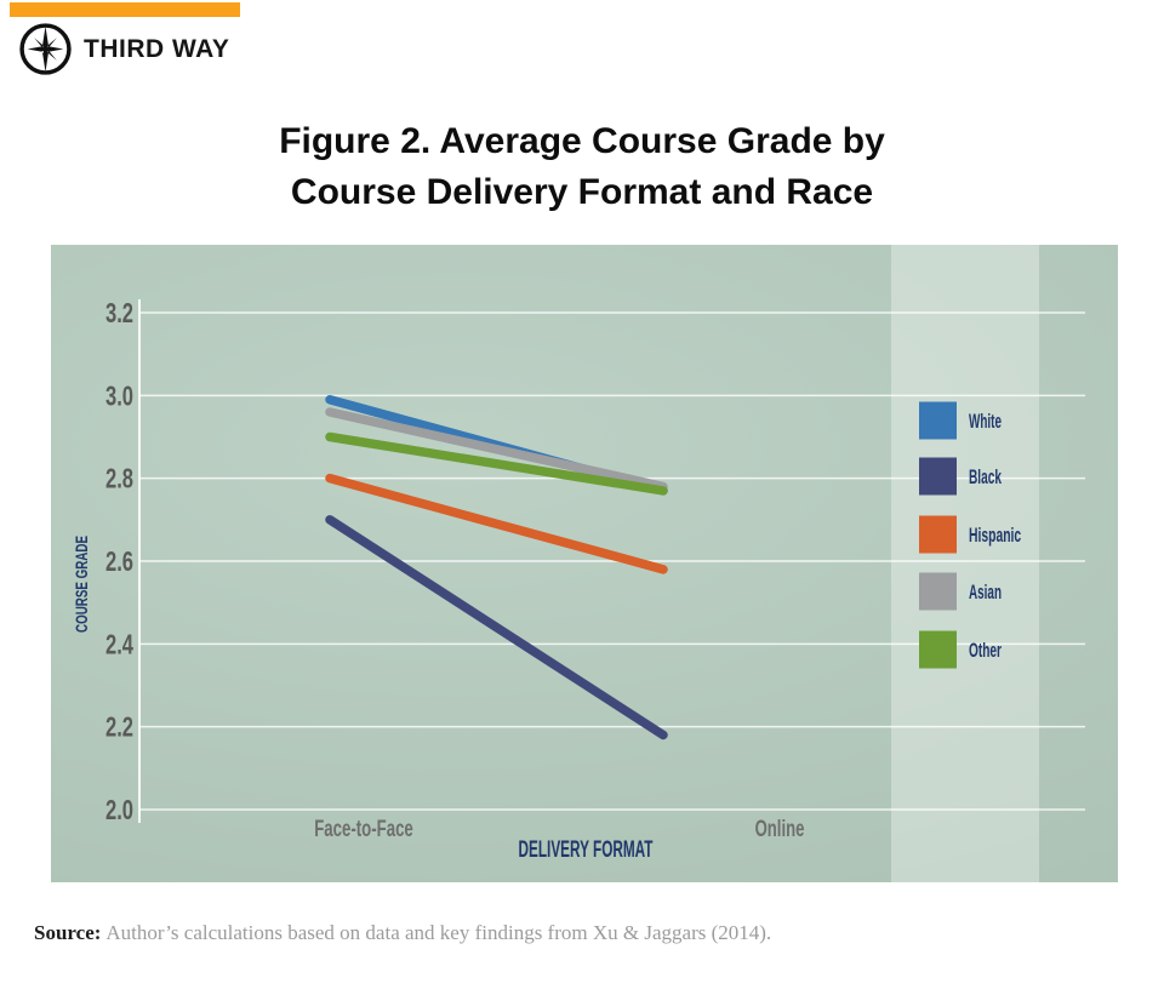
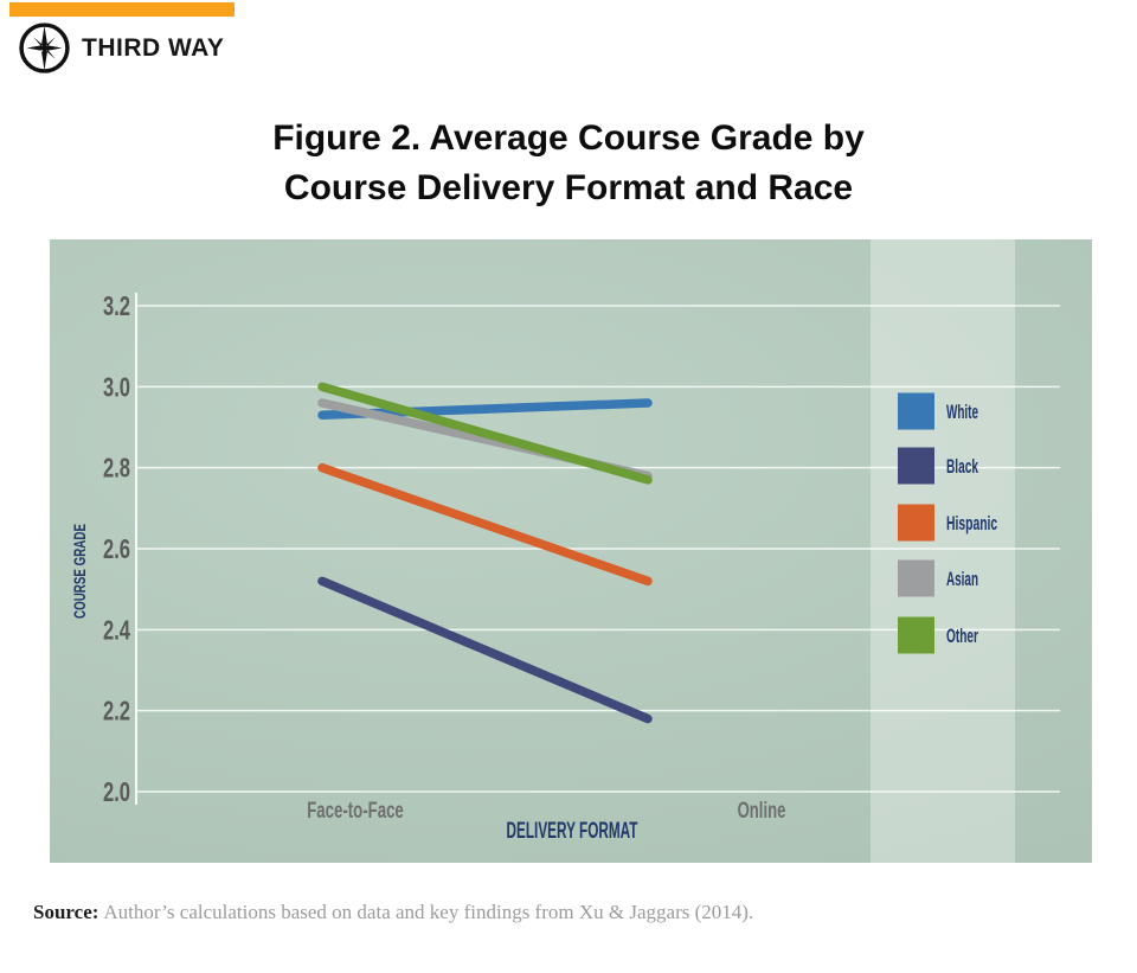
White/Face-to-Face: 2.99 -> 2.93
Black/Face-to-Face: 2.70 -> 2.52
Other/Face-to-Face: 2.90 -> 3.00
White/Online: 2.77 -> 2.96
Hispanic/Online: 2.58 -> 2.52
